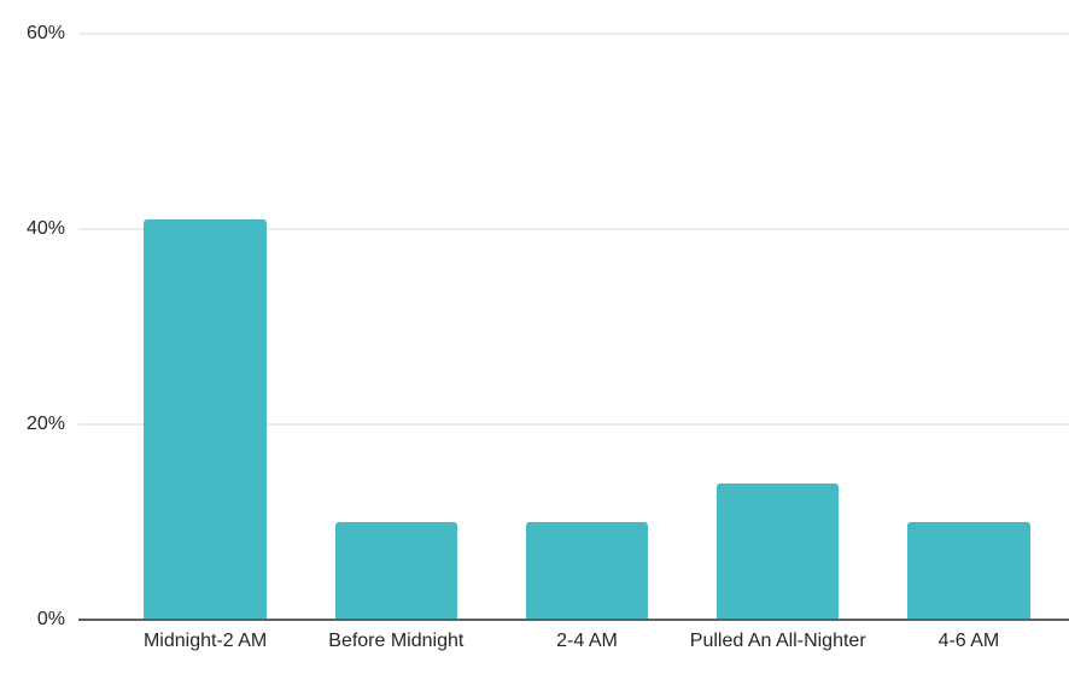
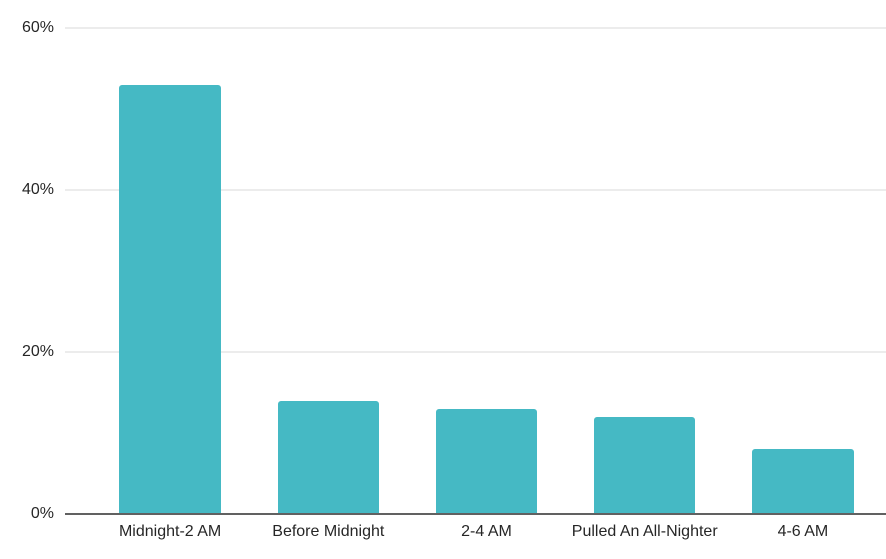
Midnight-2 AM: 41% -> 53%
Before Midnight: 10% -> 14%
2-4 AM: 10% -> 13%
Pulled An All-Nighter: 14% -> 12%
4-6 AM: 10% -> 8%
